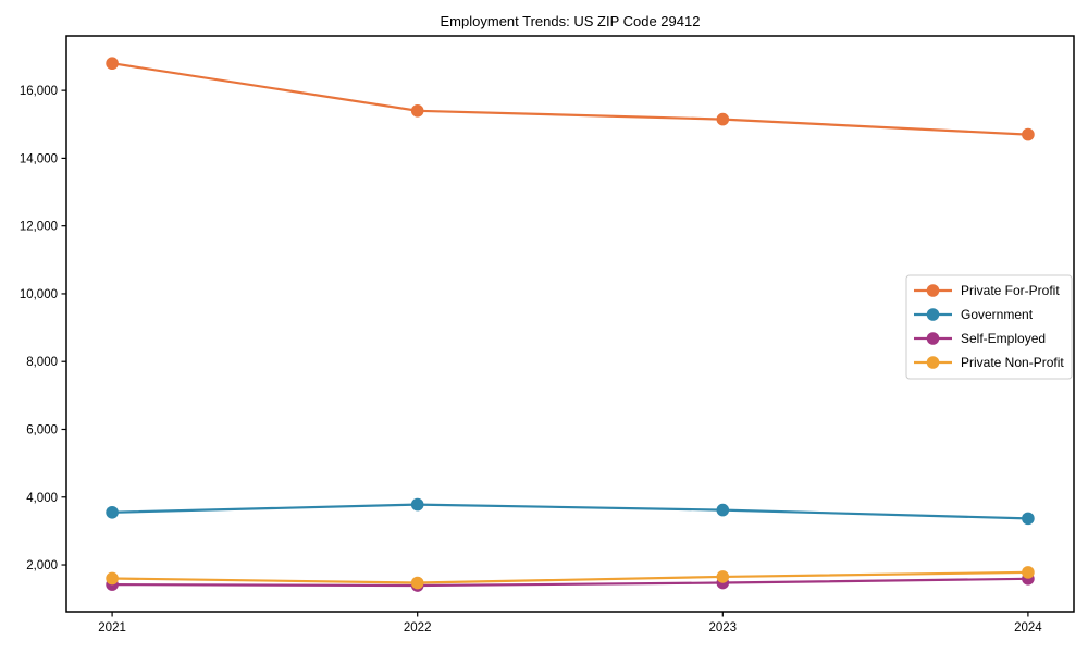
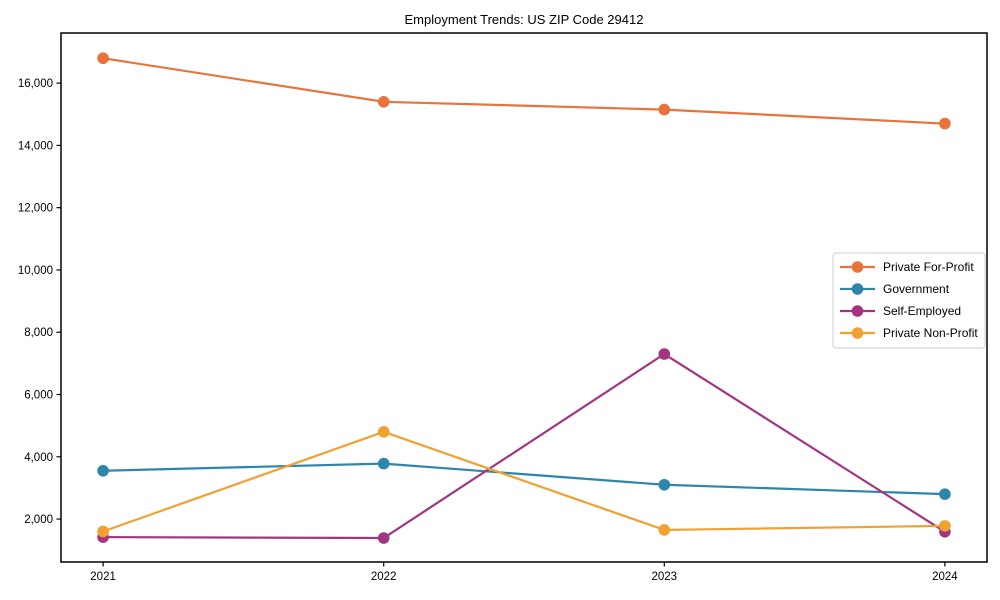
Private Non-Profit/2022: 1500 -> 4800
Government/2023: 3600 -> 3100
Self-Employed/2023: 1500 -> 7300
Government/2024: 3400 -> 2800
